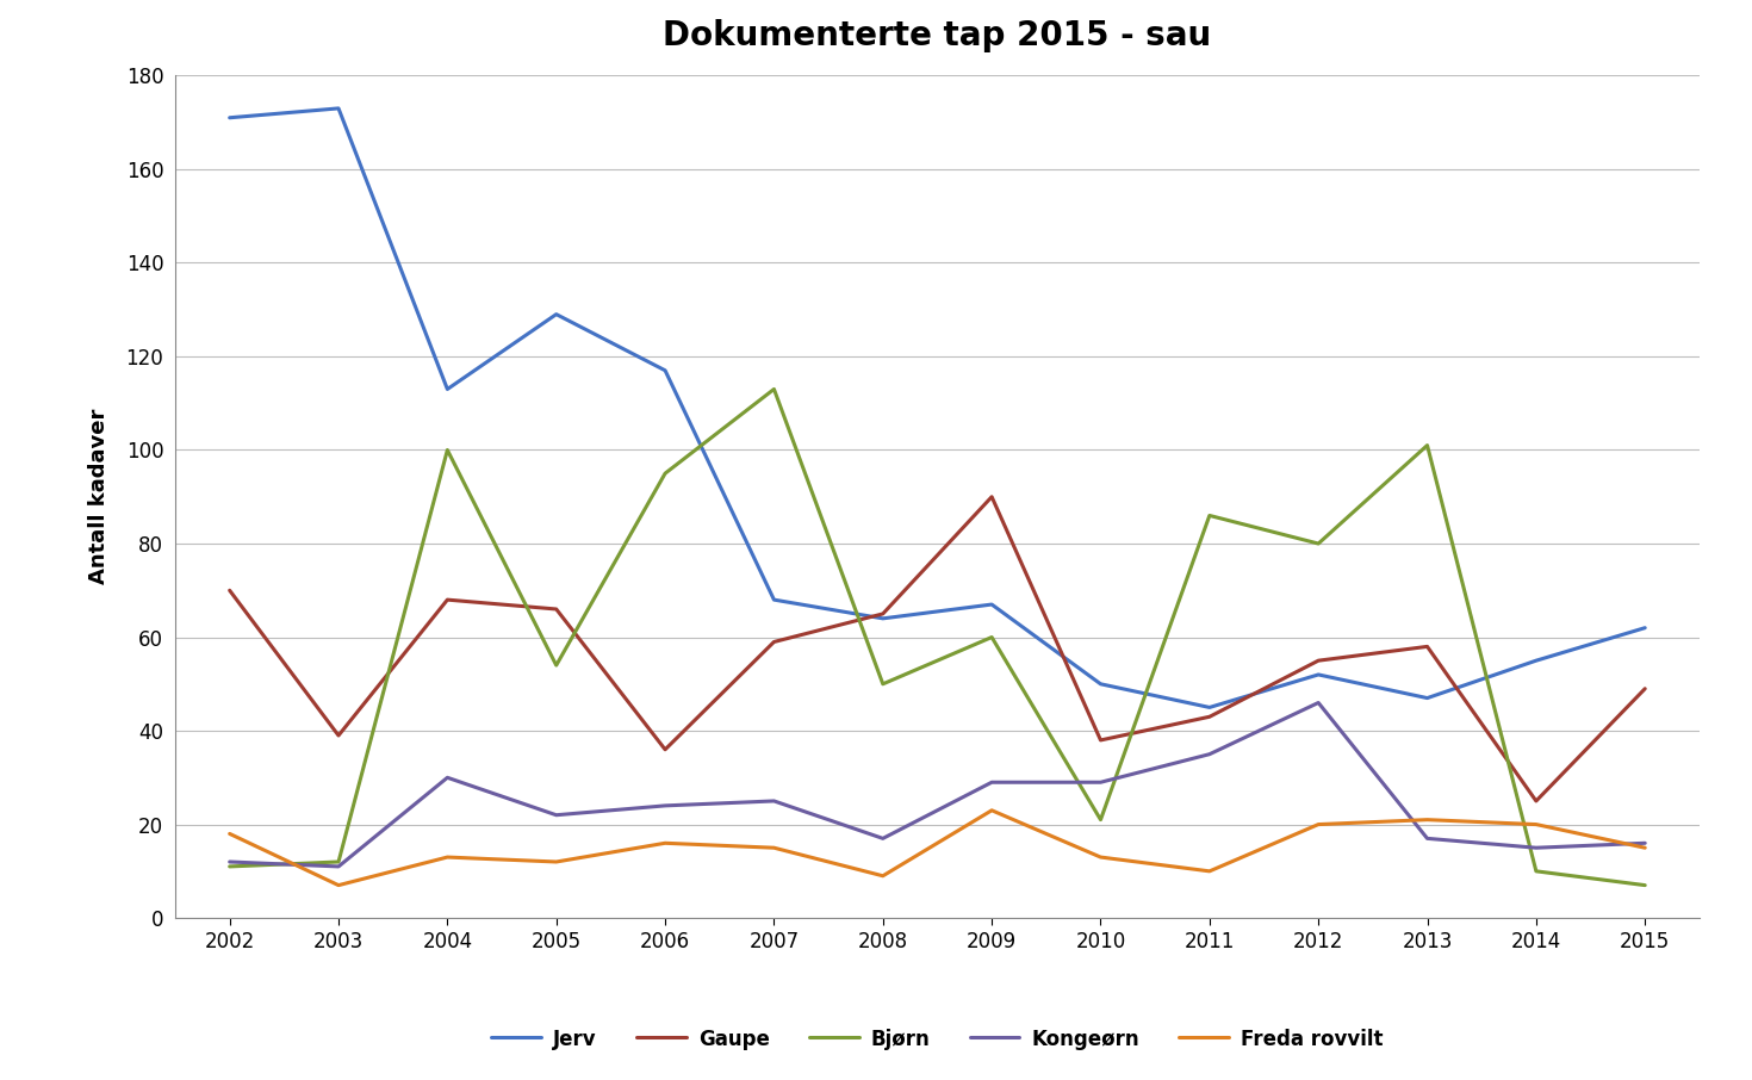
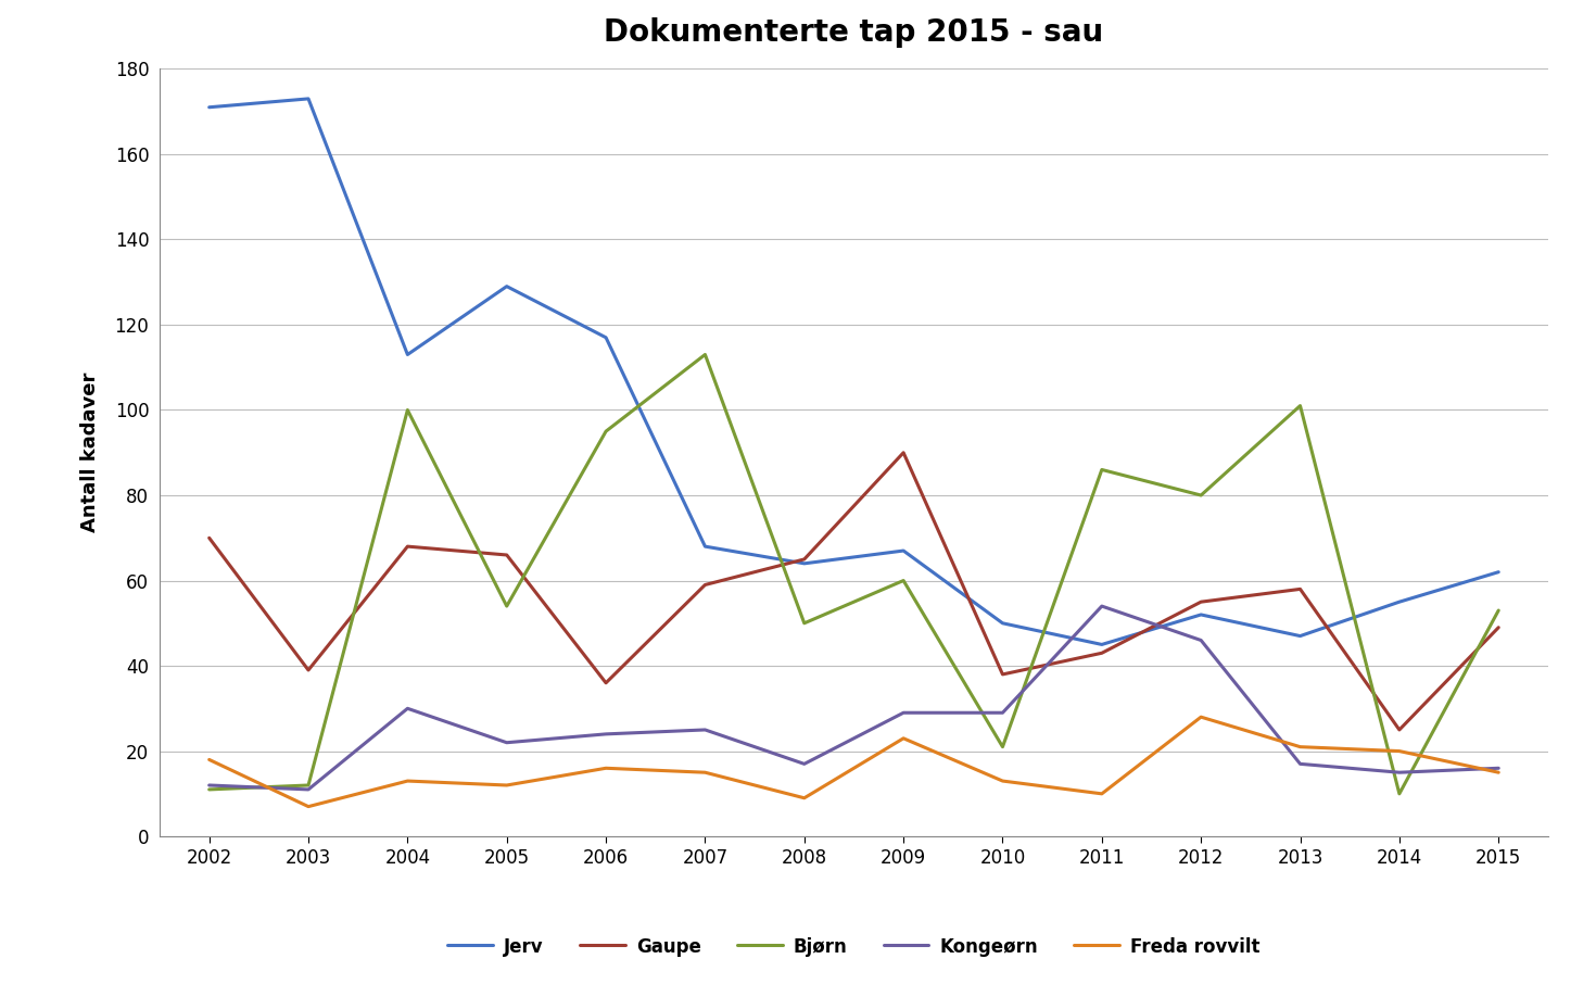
Kongeørn/2011: 35 -> 54
Freda rovvilt/2012: 20 -> 28
Bjørn/2015: 7 -> 53
